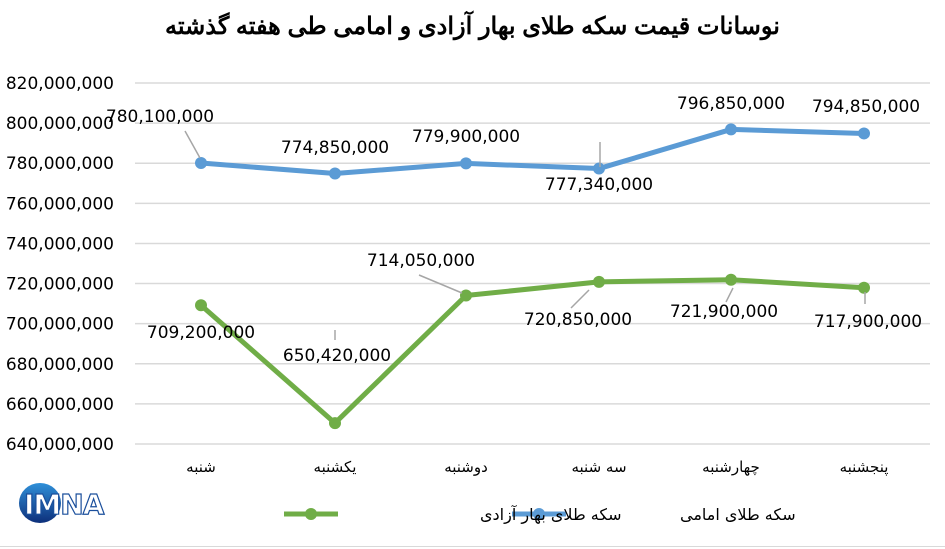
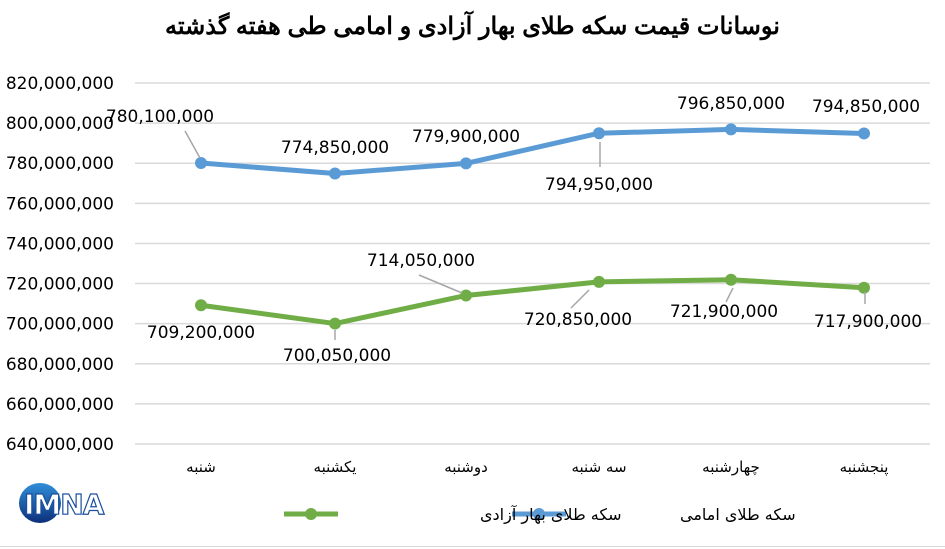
سکه طلای بهار آزادی/یکشنبه: 650,420,000 -> 700,050,000
سکه طلای امامی/سه شنبه: 777,340,000 -> 794,950,000
